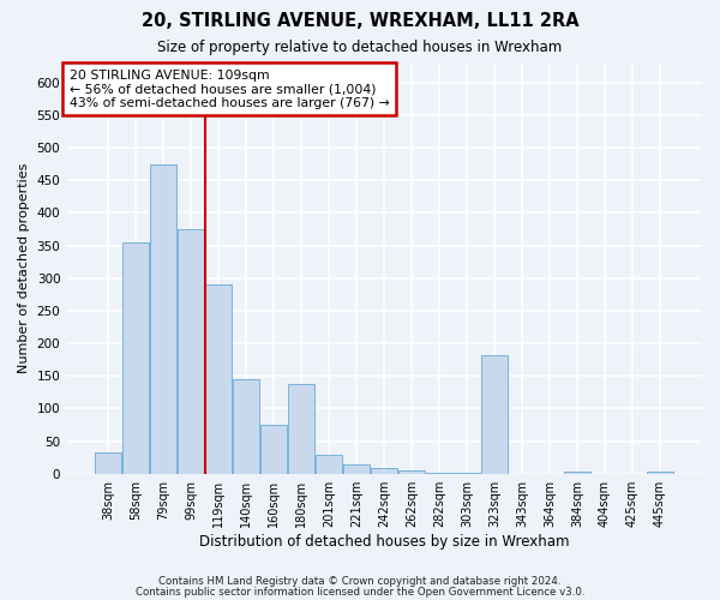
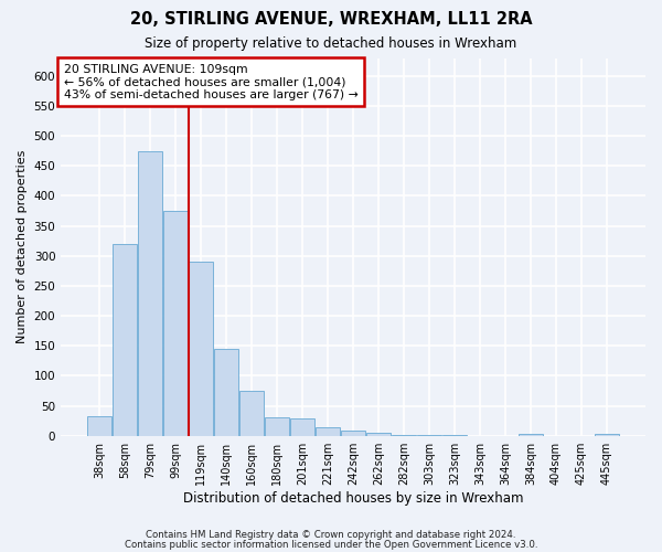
58sqm: 354 -> 320
180sqm: 138 -> 31
323sqm: 182 -> 2
